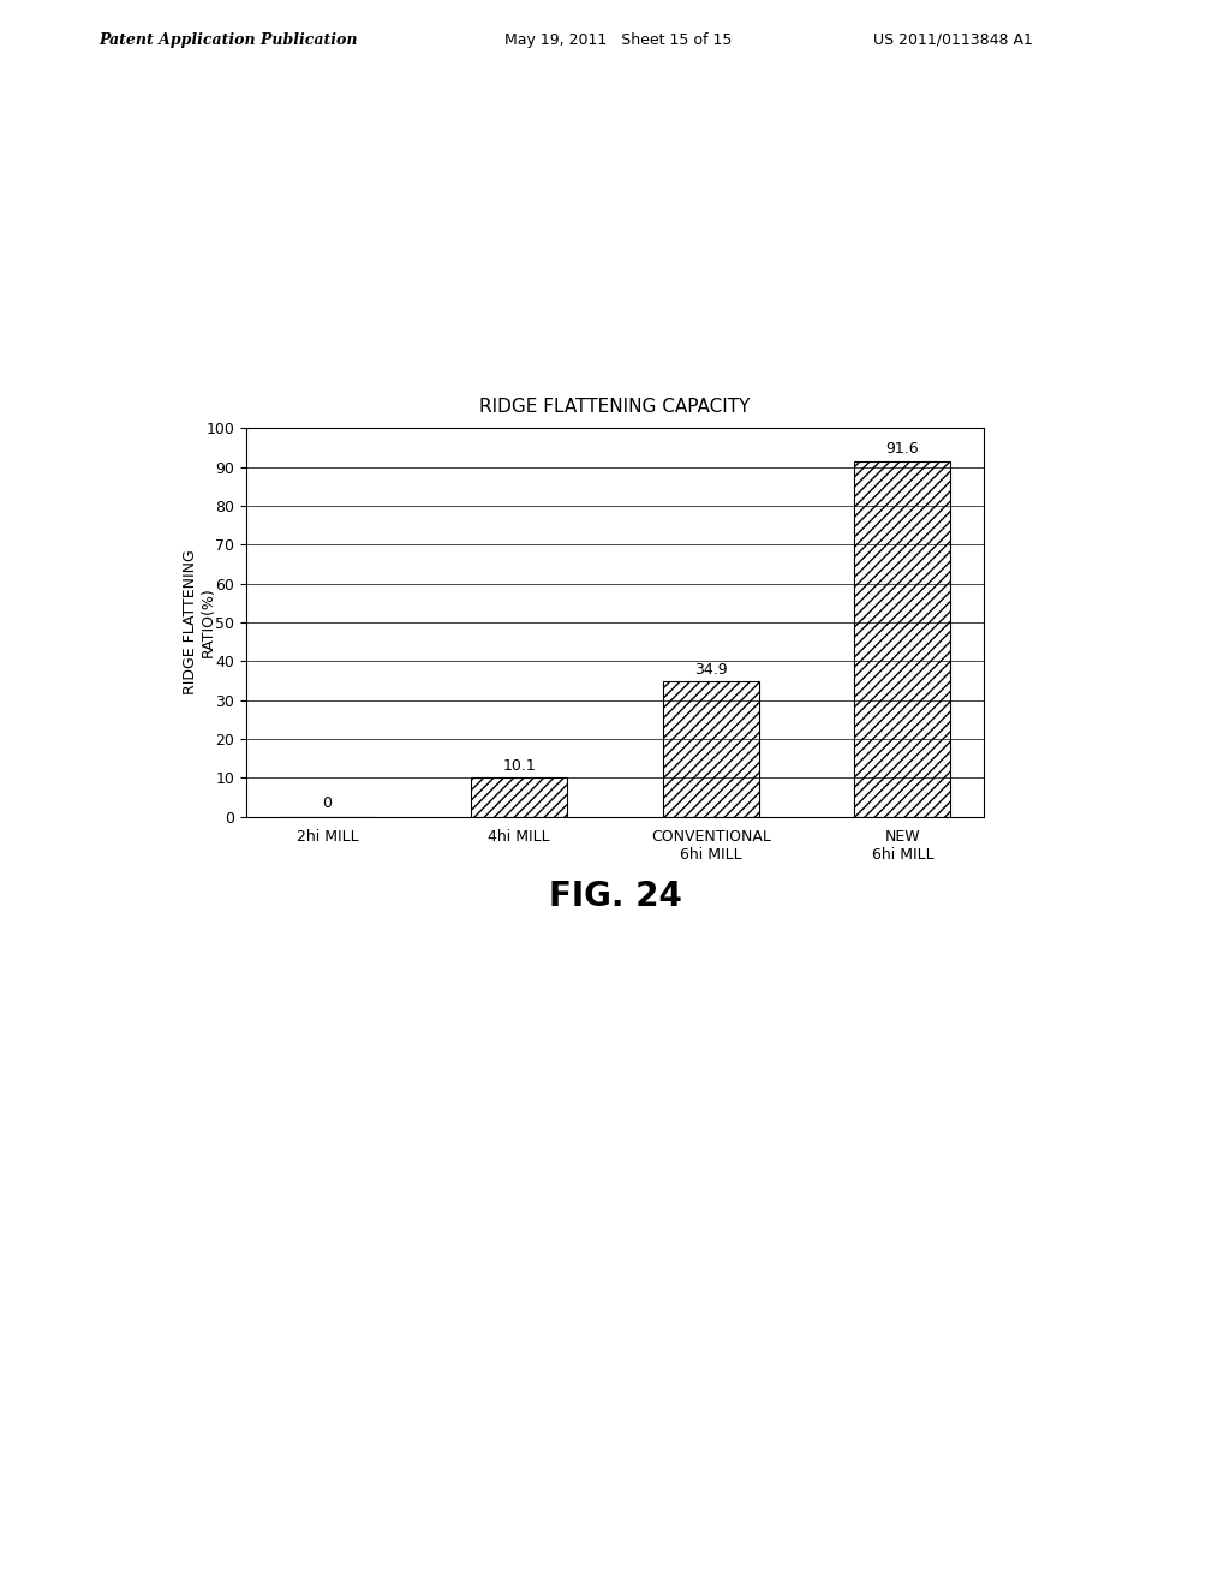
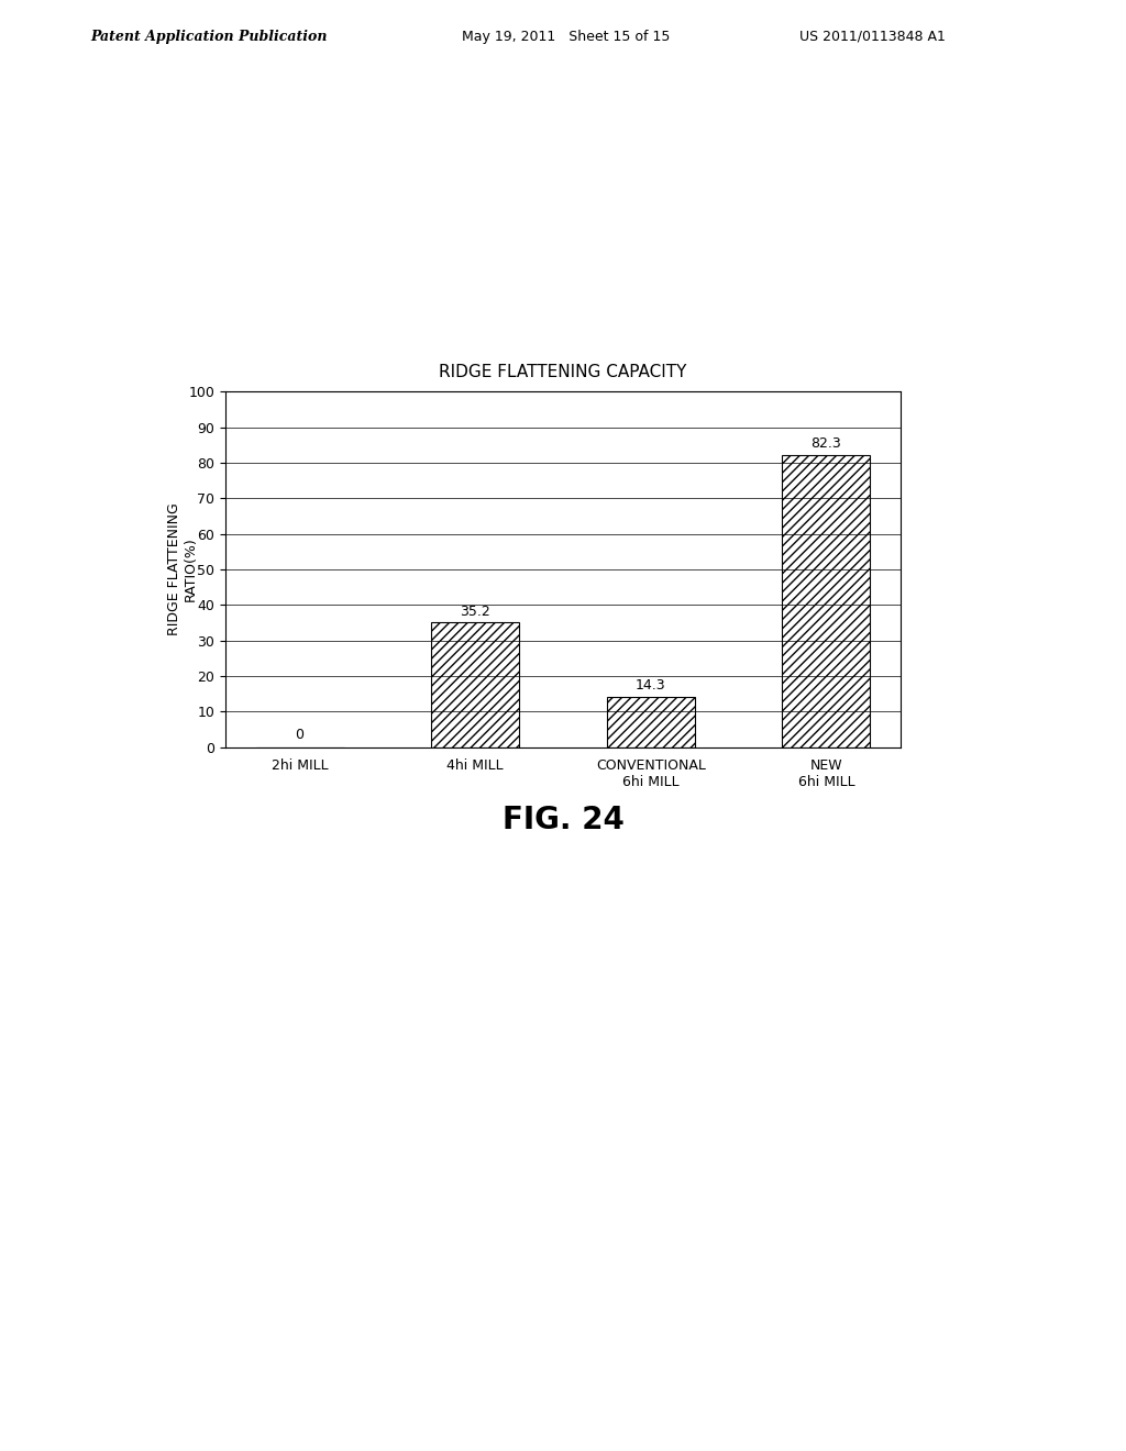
4hi MILL: 10.1 -> 35.2
CONVENTIONAL 6hi MILL: 34.9 -> 14.3
NEW 6hi MILL: 91.6 -> 82.3
